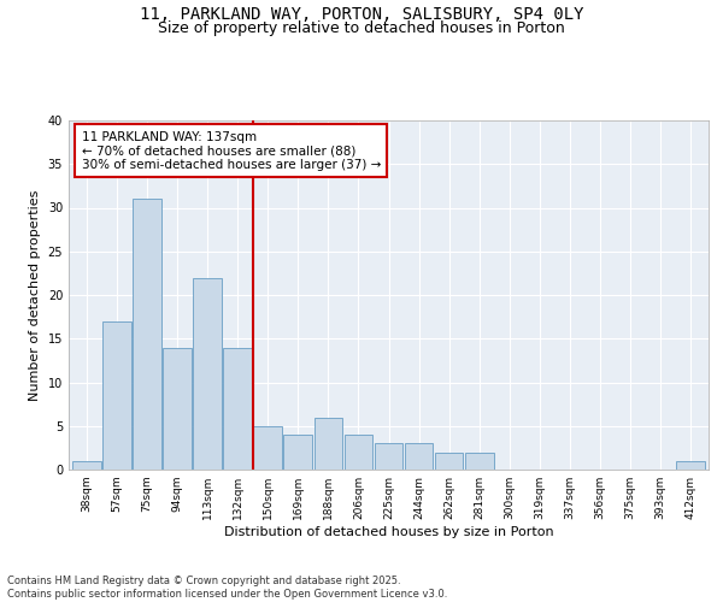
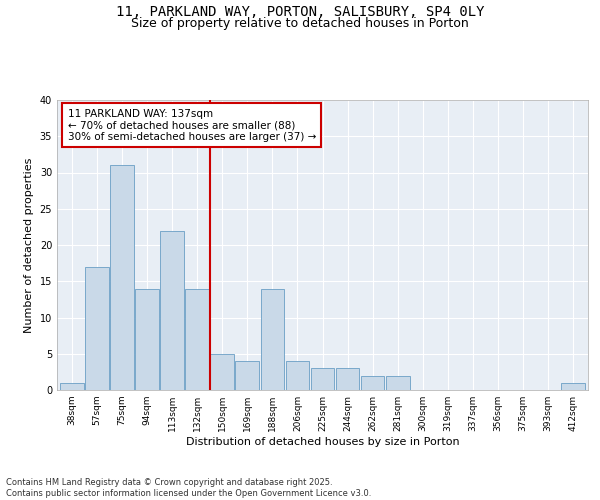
188sqm: 6 -> 14
